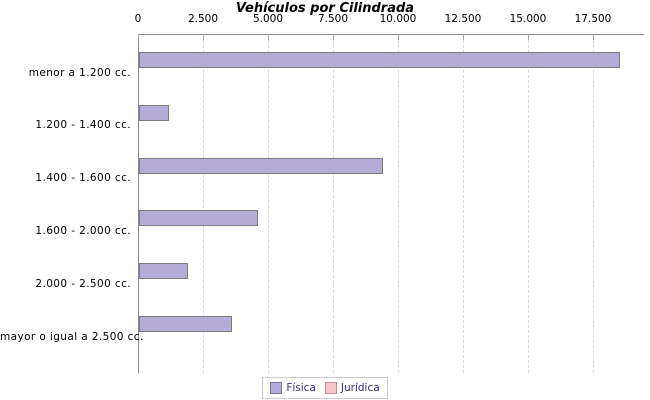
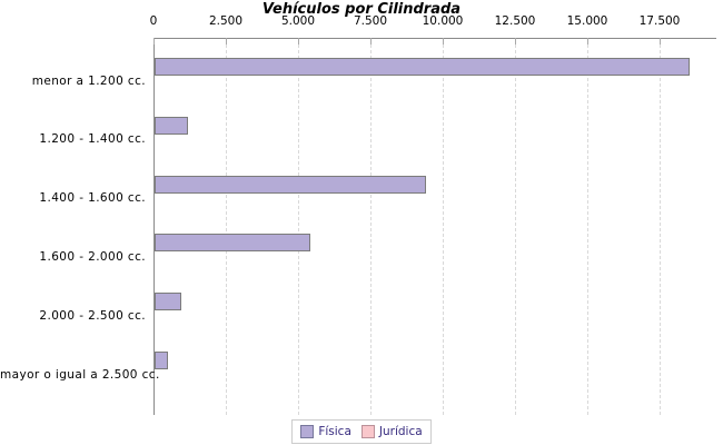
Física/1.600 - 2.000 cc.: 4500 -> 5300
Física/2.000 - 2.500 cc.: 1800 -> 900
Física/mayor o igual a 2.500 cc.: 3500 -> 400
